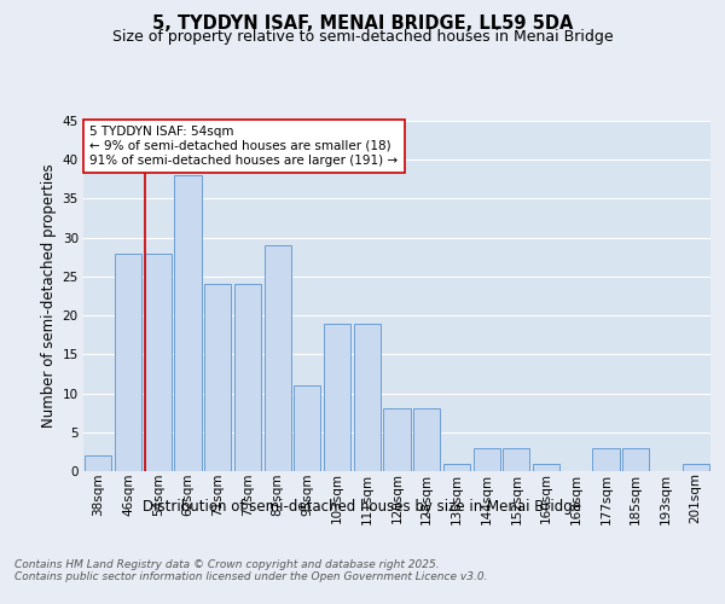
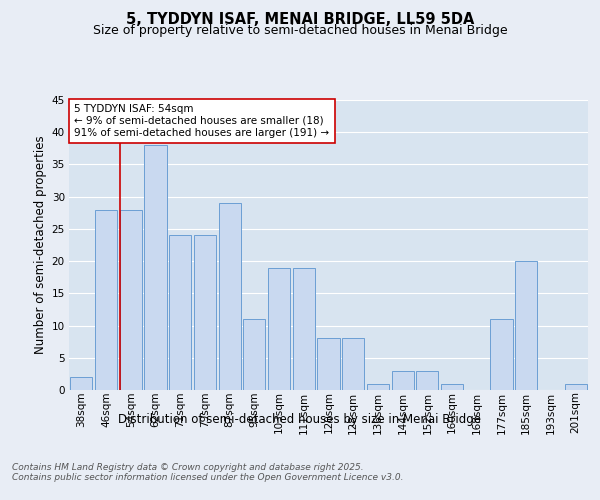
177sqm: 3 -> 11
185sqm: 3 -> 20
